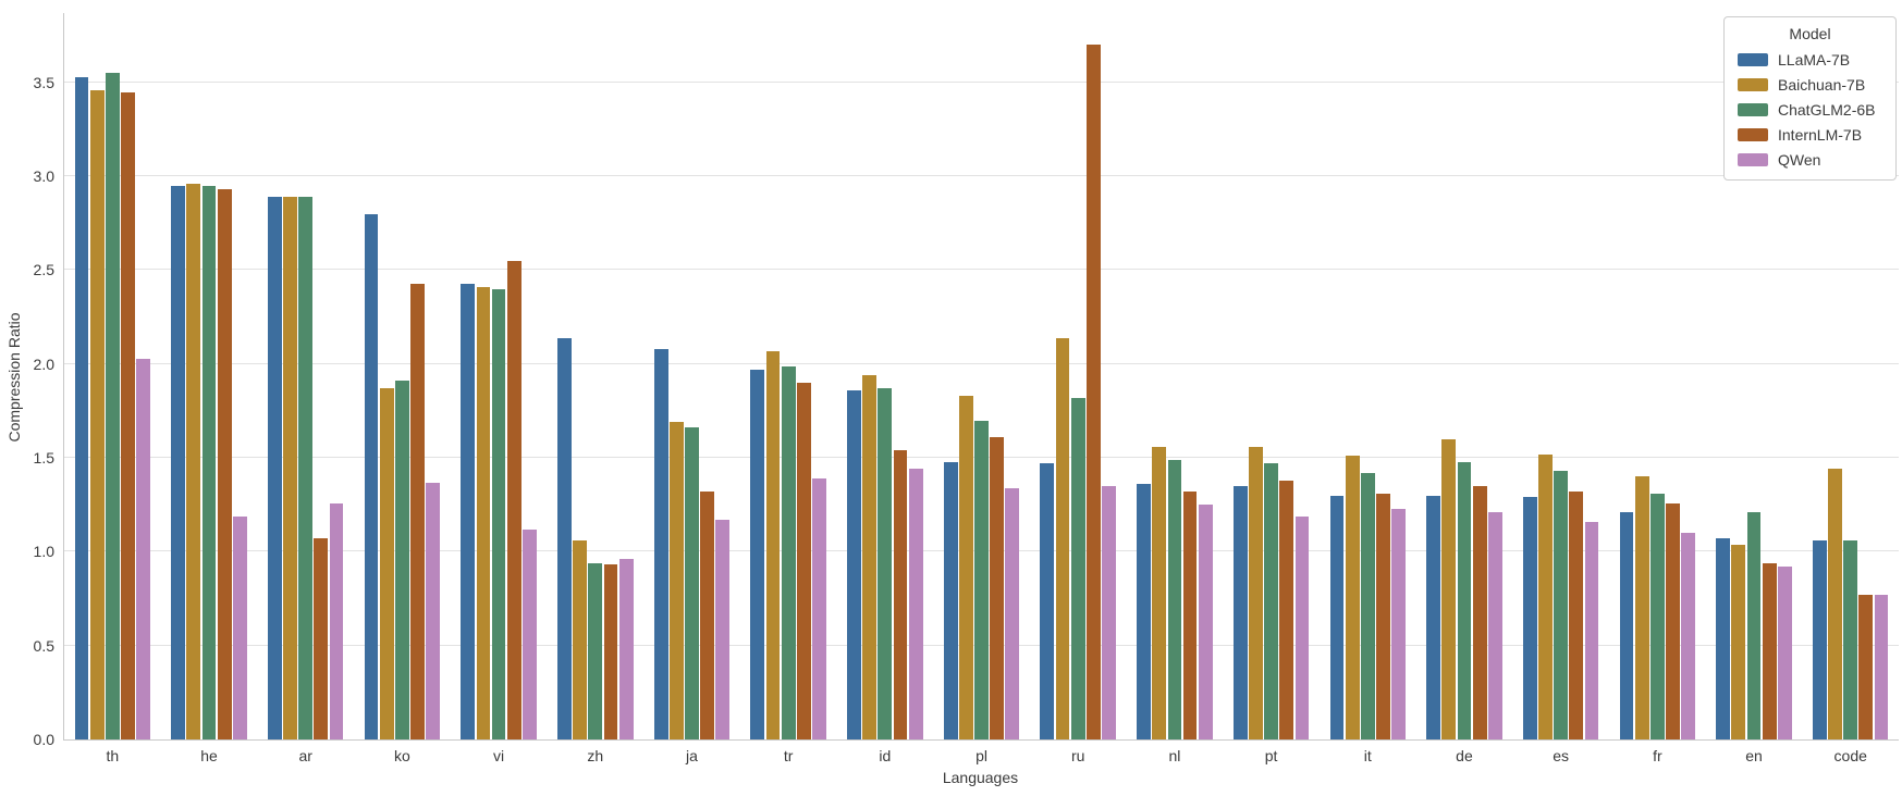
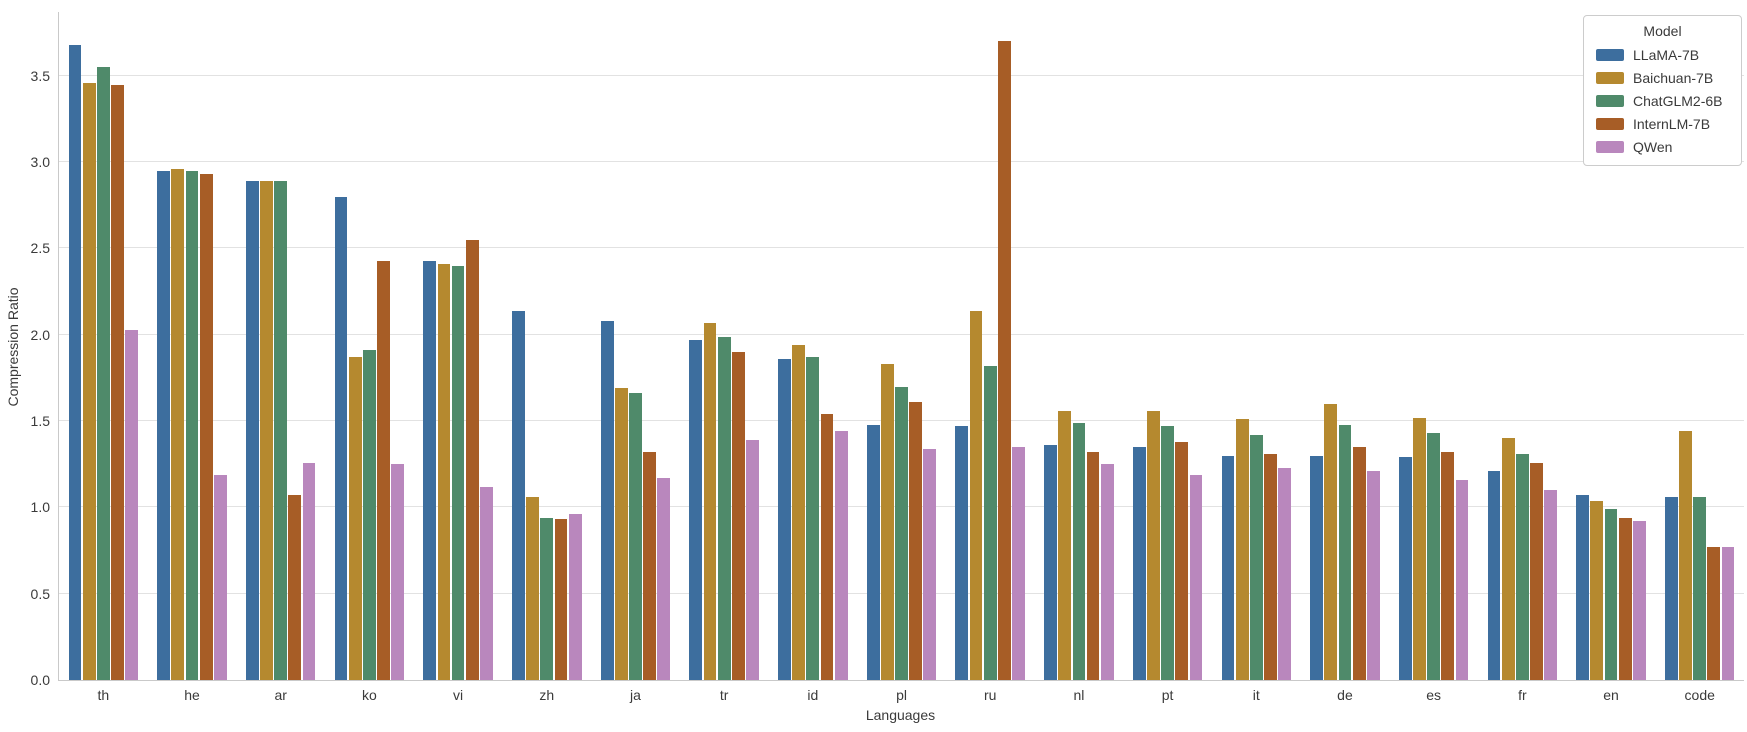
LLaMA-7B/th: 3.53 -> 3.68
QWen/ko: 1.37 -> 1.25
ChatGLM2-6B/en: 1.21 -> 0.99
